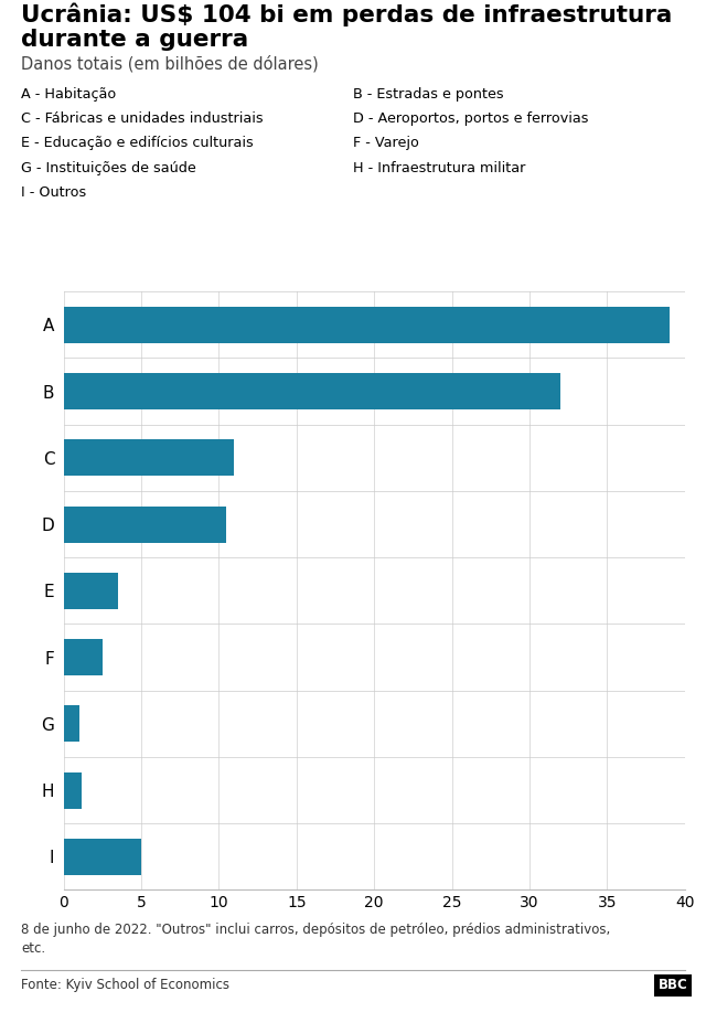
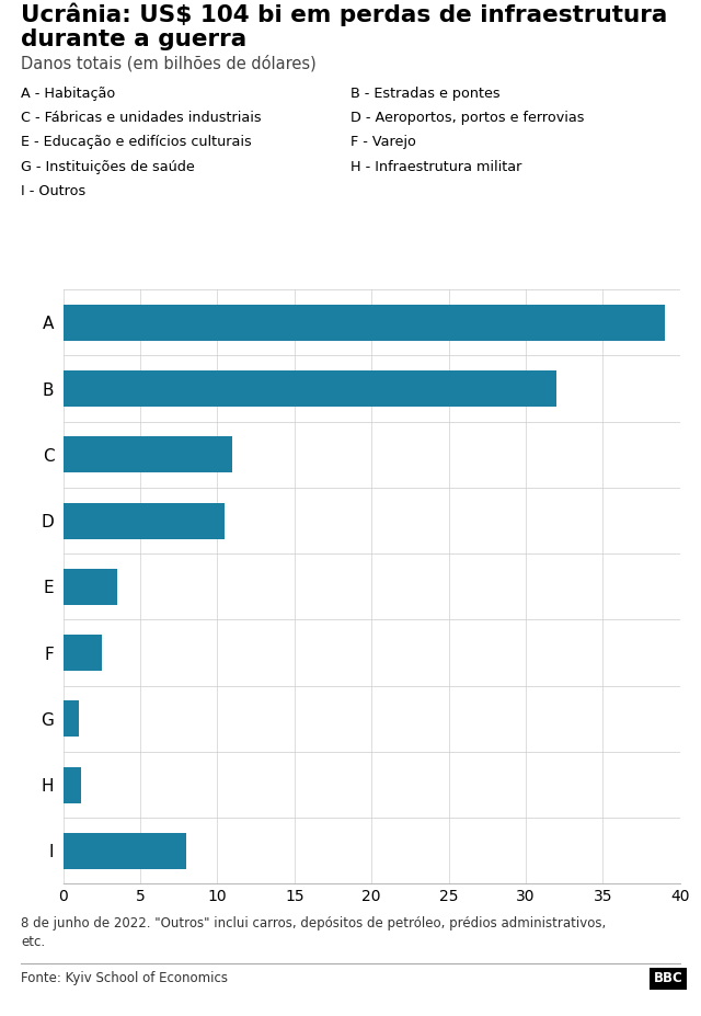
I: 5.0 -> 8.0
